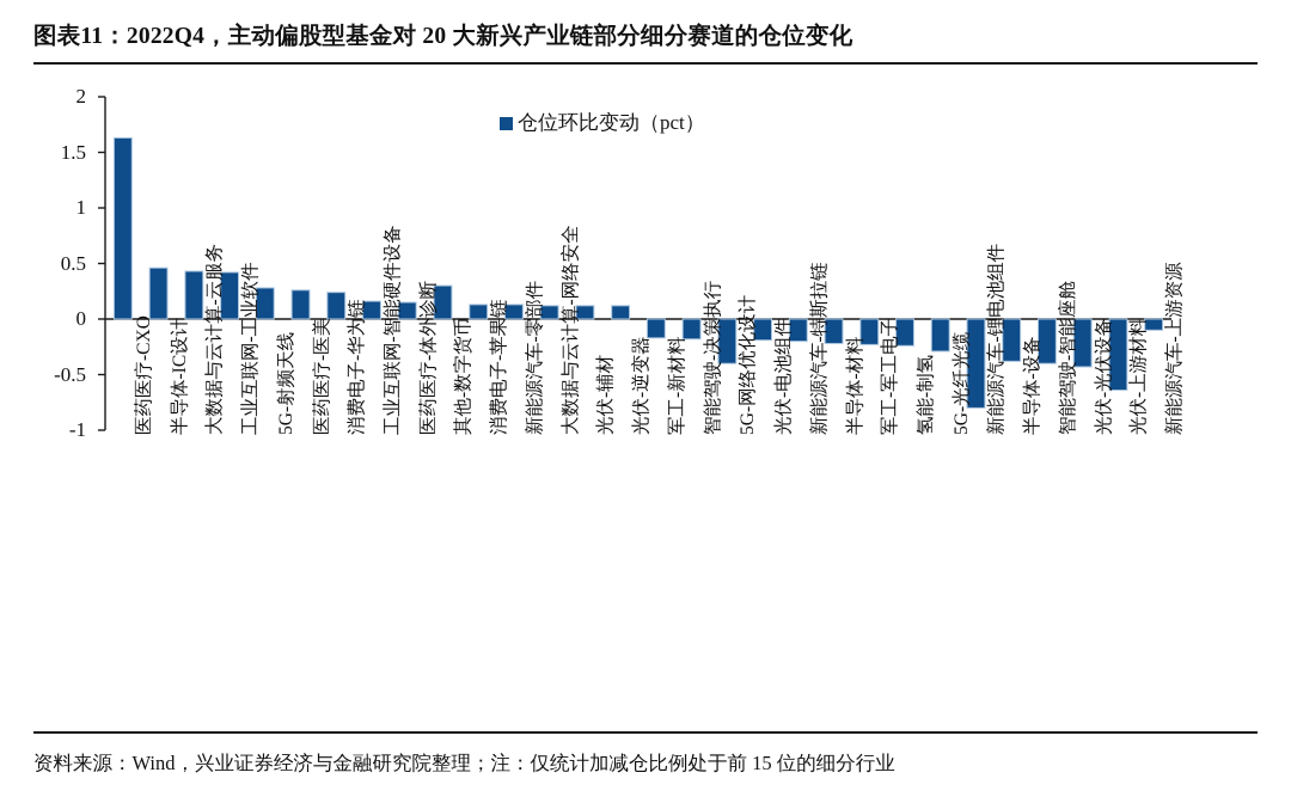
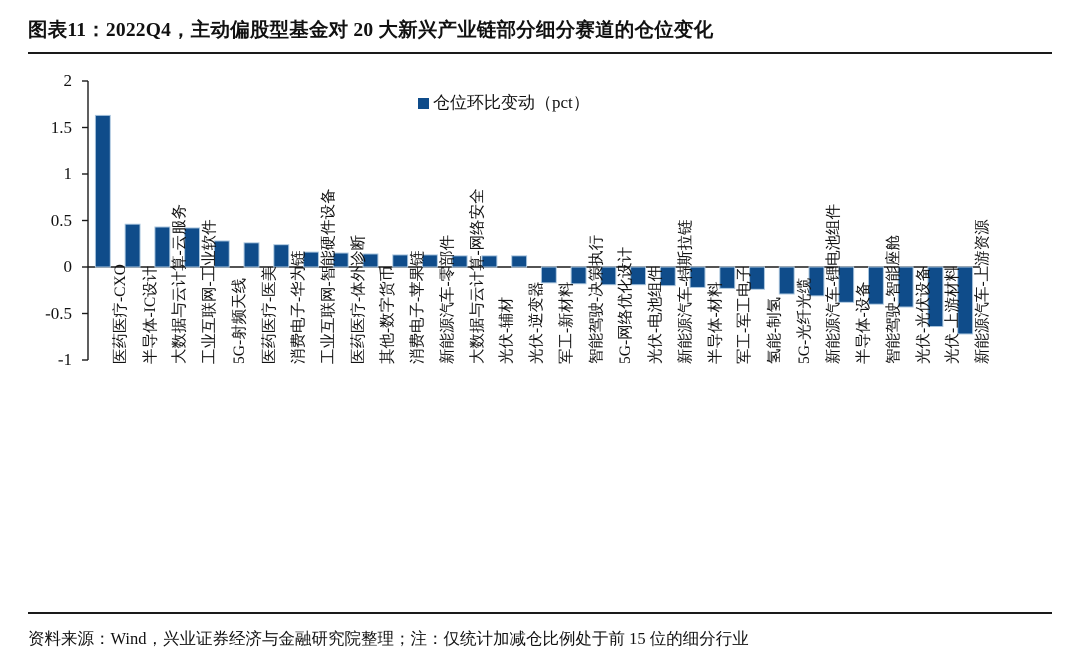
其他-数字货币: 0.3 -> 0.1
5G-网络优化设计: -0.4 -> -0.2
新能源汽车-锂电池组件: -0.8 -> -0.3
新能源汽车-上游资源: -0.1 -> -0.7
